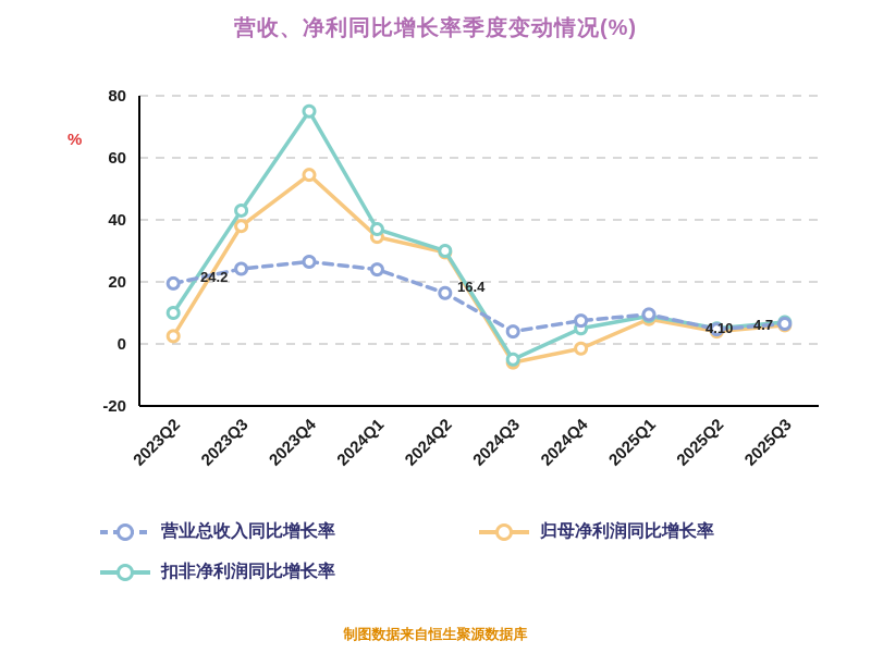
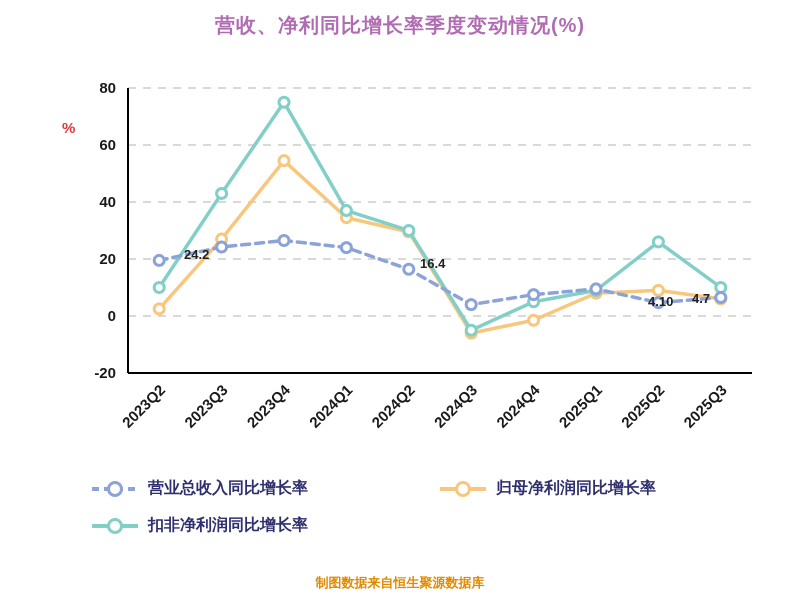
归母净利润同比增长率/2023Q3: 38 -> 27
归母净利润同比增长率/2025Q2: 4 -> 9
扣非净利润同比增长率/2025Q2: 5 -> 26
扣非净利润同比增长率/2025Q3: 7 -> 10
